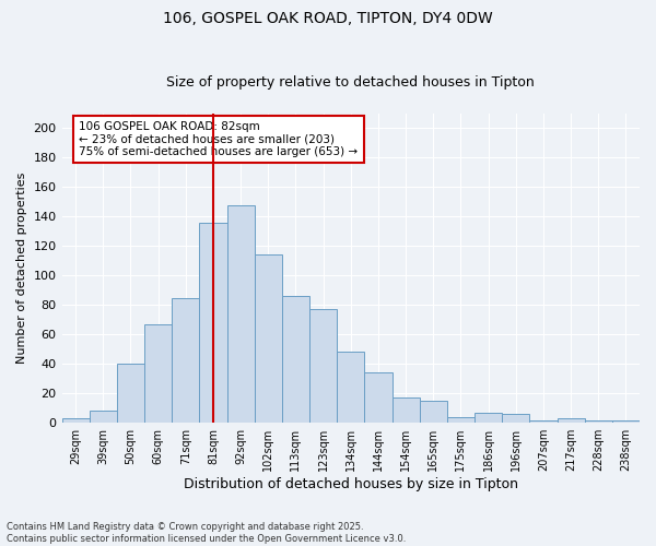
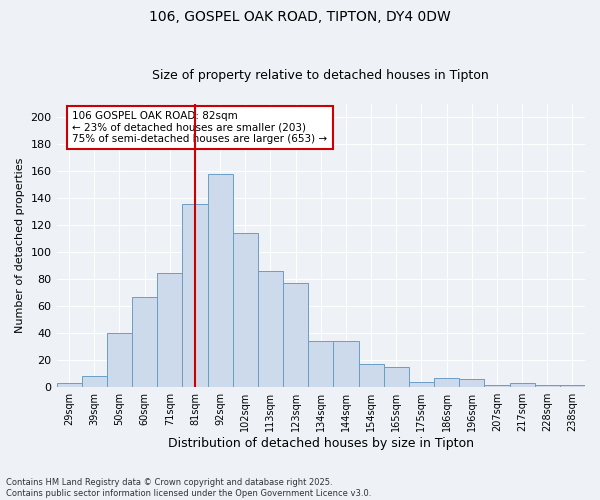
92sqm: 148 -> 158
134sqm: 48 -> 34
